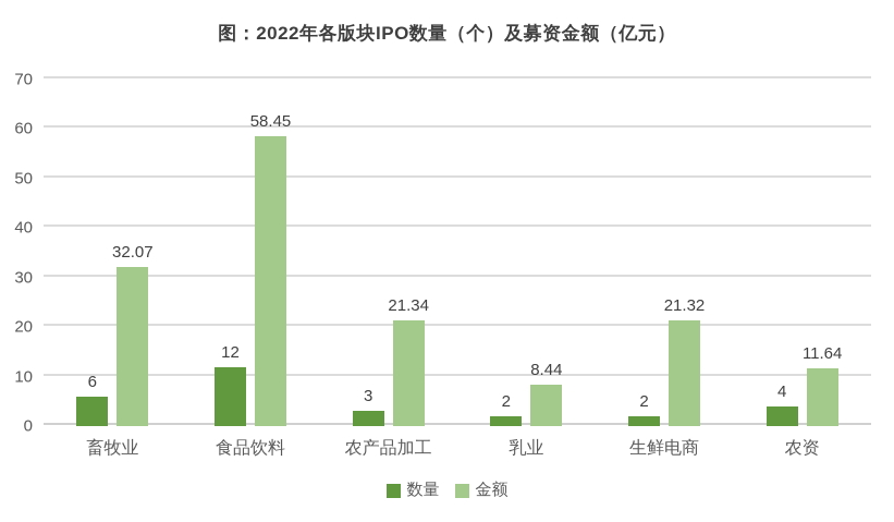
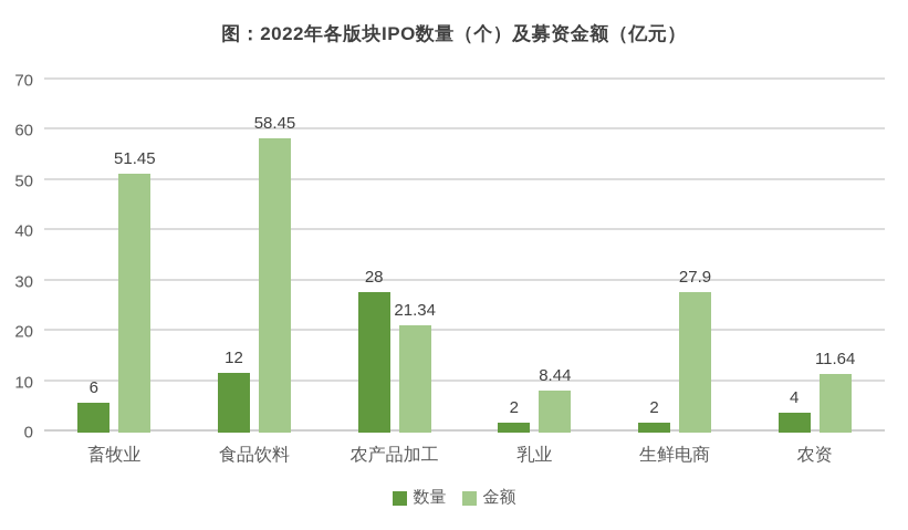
金额/畜牧业: 32.07 -> 51.45
数量/农产品加工: 3 -> 28
金额/生鲜电商: 21.32 -> 27.9
